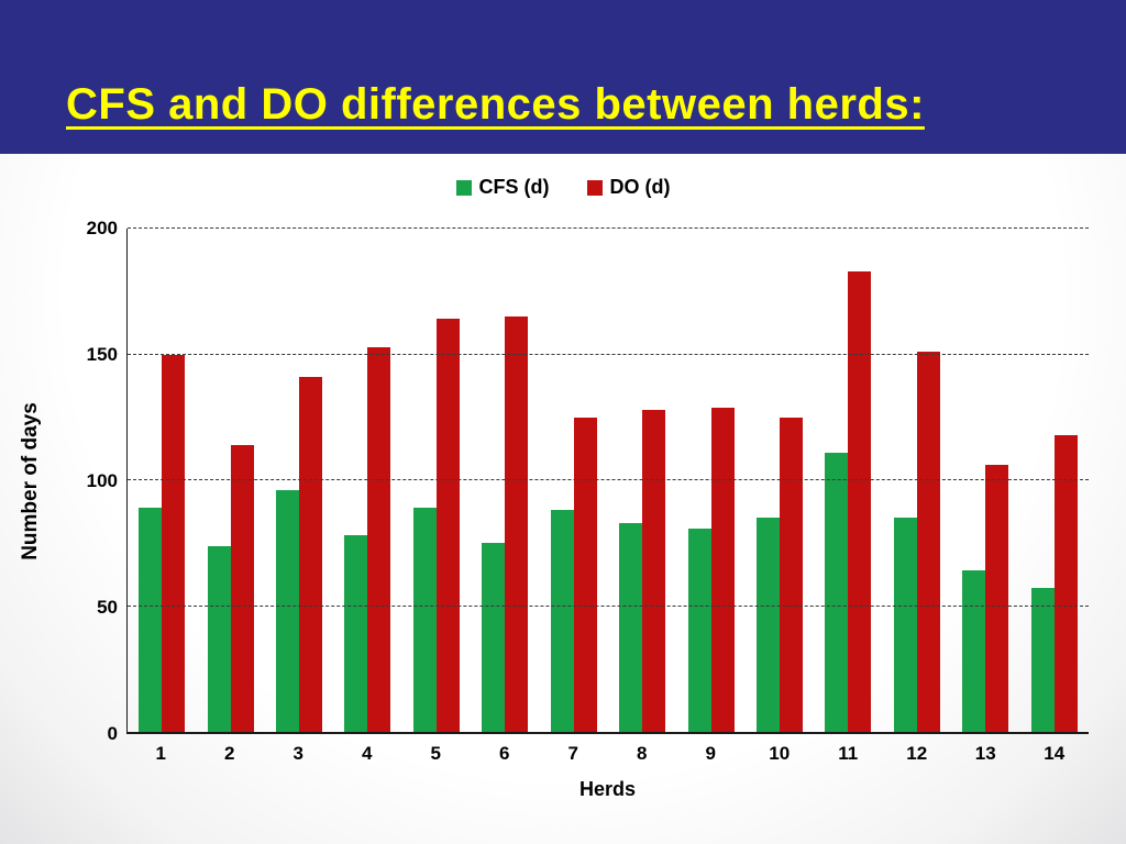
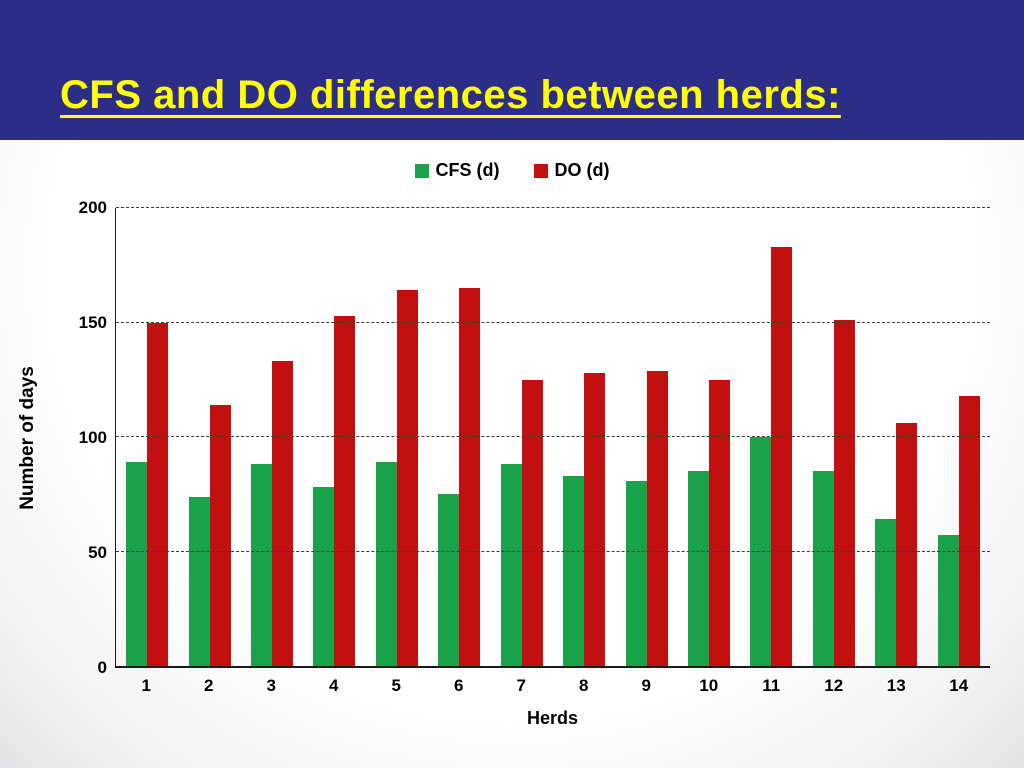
CFS (d)/3: 96 -> 88
DO (d)/3: 141 -> 133
CFS (d)/11: 111 -> 100
